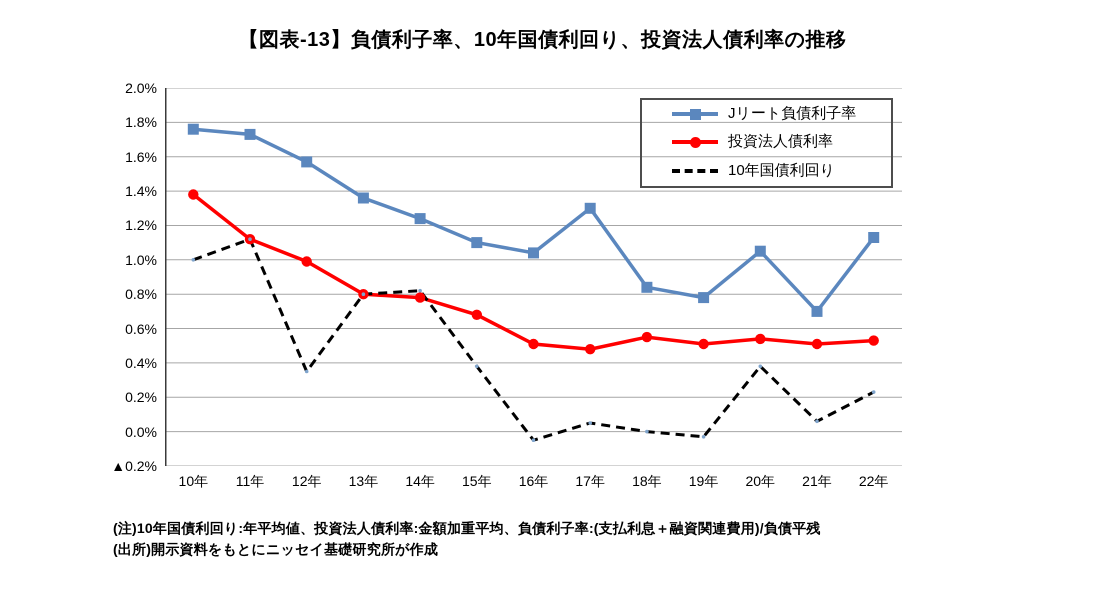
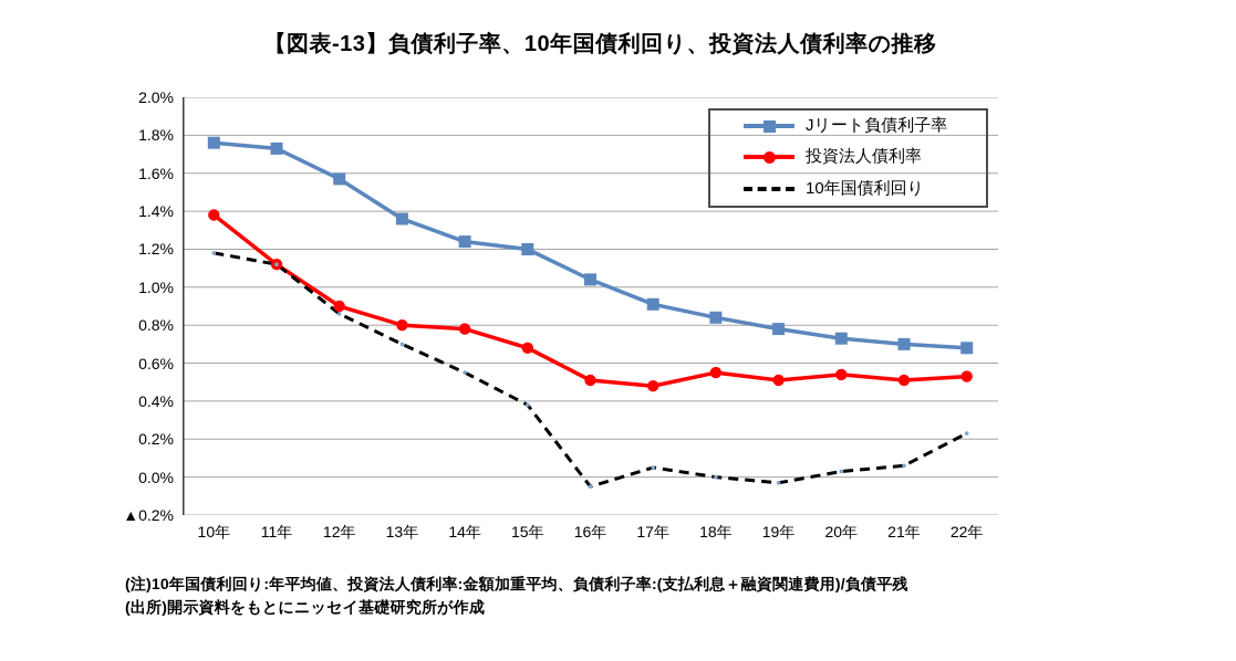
10年国債利回り/10年: 1.00% -> 1.18%
投資法人債利率/12年: 0.99% -> 0.90%
10年国債利回り/12年: 0.35% -> 0.86%
10年国債利回り/13年: 0.80% -> 0.70%
10年国債利回り/14年: 0.82% -> 0.55%
Jリート負債利子率/15年: 1.10% -> 1.20%
Jリート負債利子率/17年: 1.30% -> 0.91%
Jリート負債利子率/20年: 1.05% -> 0.73%
10年国債利回り/20年: 0.38% -> 0.03%
Jリート負債利子率/22年: 1.13% -> 0.68%
